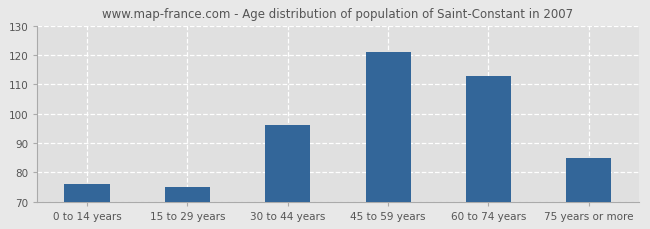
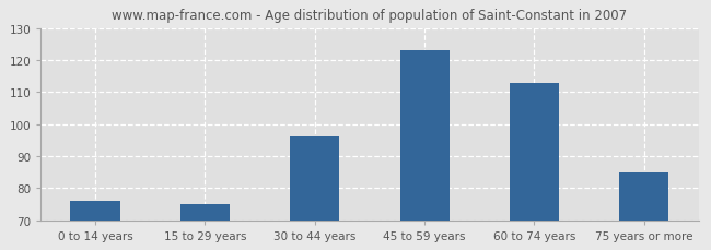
45 to 59 years: 121 -> 123
